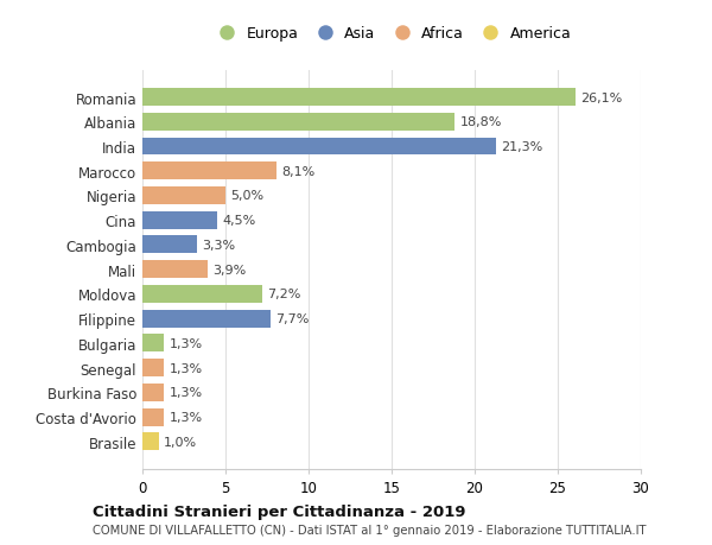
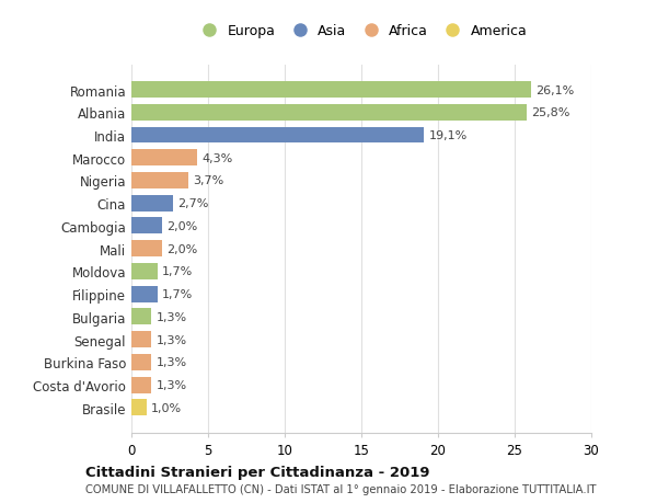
Albania: 18,8% -> 25,8%
India: 21,3% -> 19,1%
Marocco: 8,1% -> 4,3%
Nigeria: 5,0% -> 3,7%
Cina: 4,5% -> 2,7%
Cambogia: 3,3% -> 2,0%
Mali: 3,9% -> 2,0%
Moldova: 7,2% -> 1,7%
Filippine: 7,7% -> 1,7%
